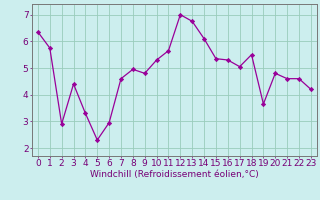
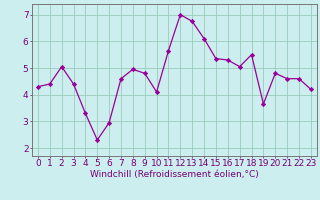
0: 6.35 -> 4.30
1: 5.75 -> 4.40
2: 2.90 -> 5.05
10: 5.30 -> 4.10
